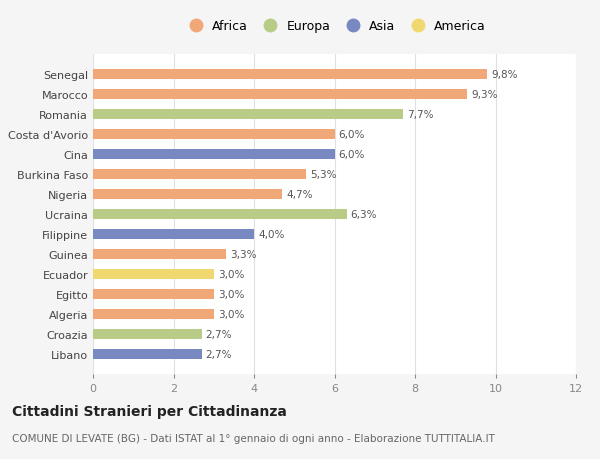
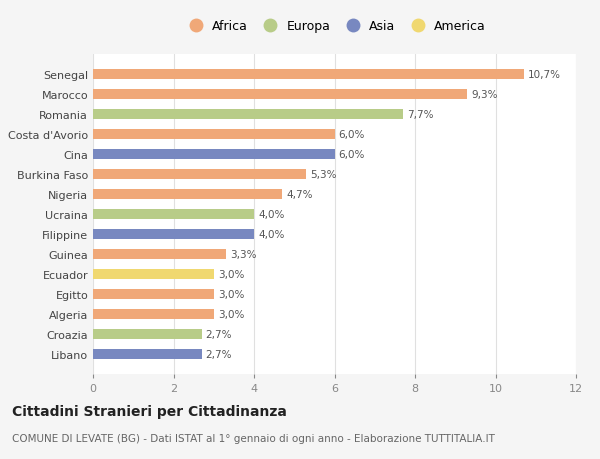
Senegal: 9,8% -> 10,7%
Ucraina: 6,3% -> 4,0%
